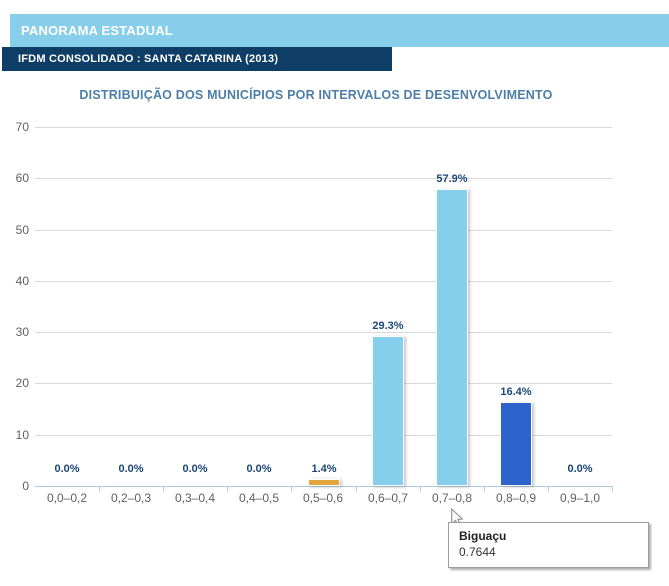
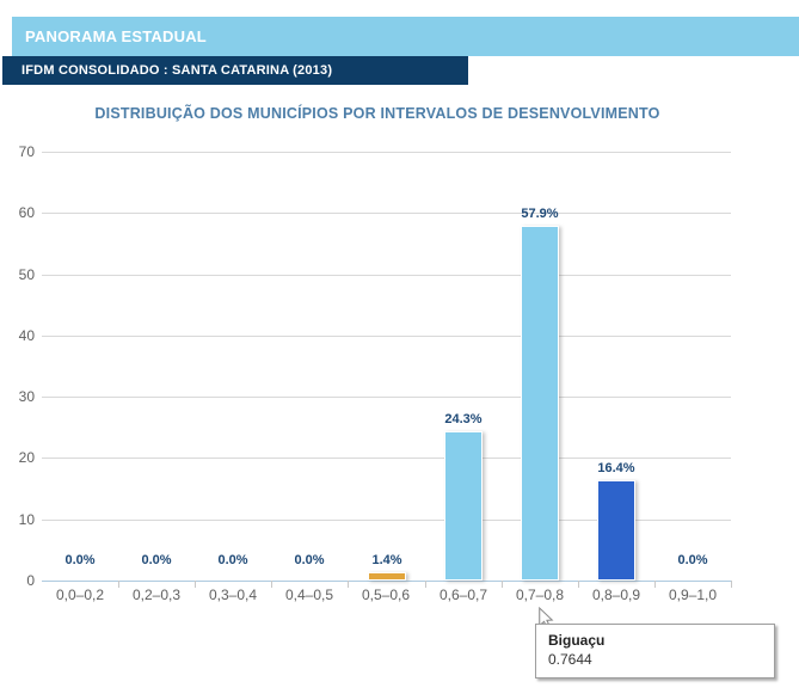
0,6–0,7: 29.3% -> 24.3%
